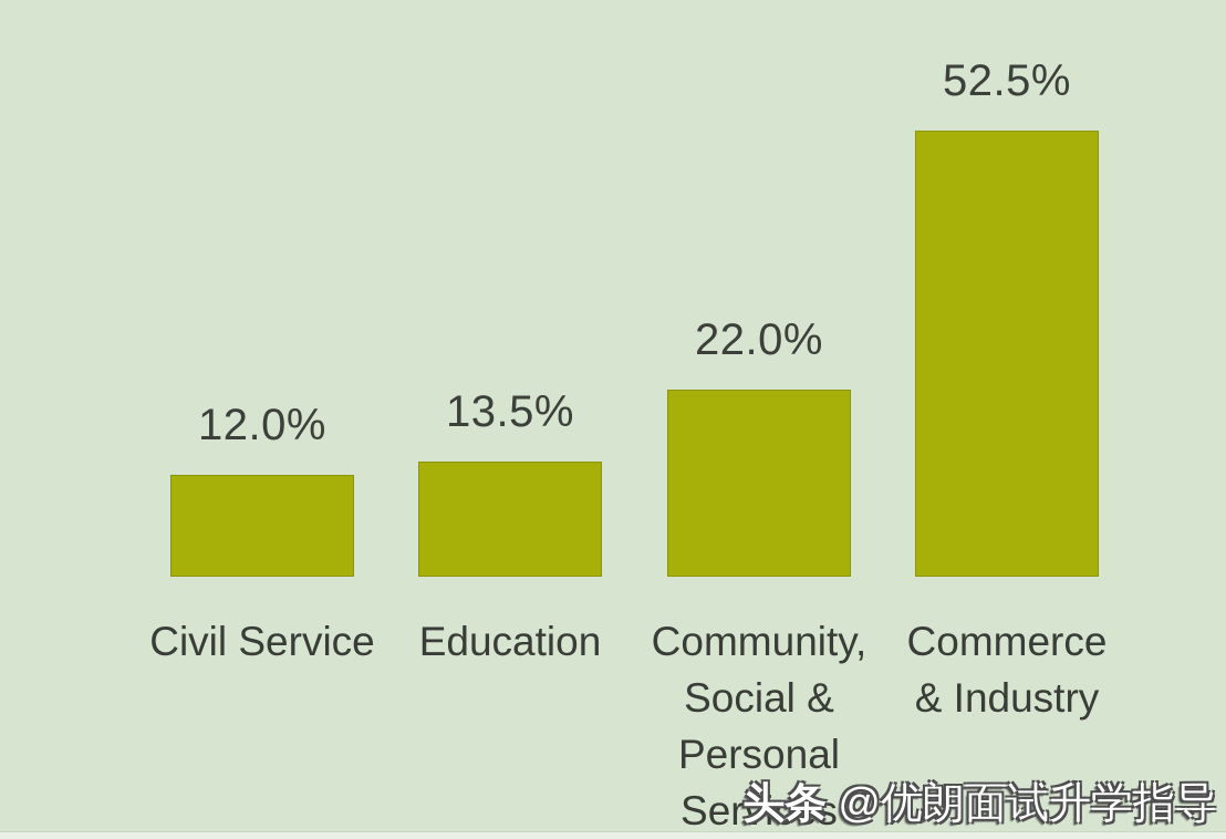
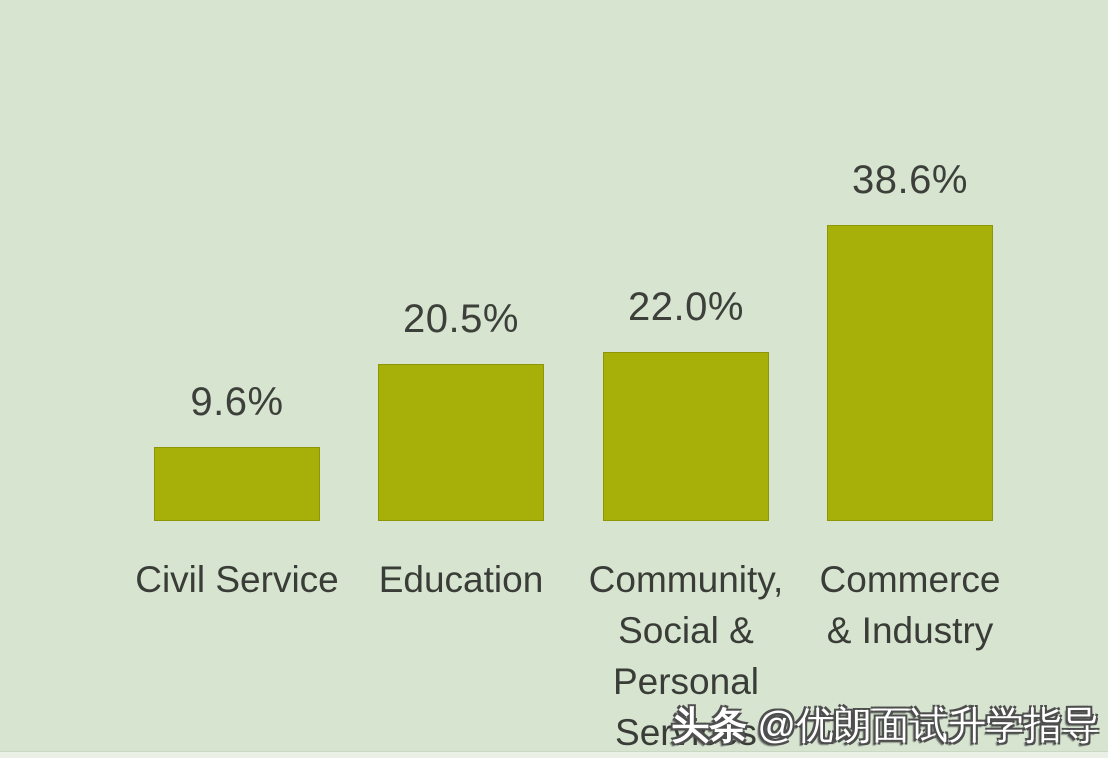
Civil Service: 12.0% -> 9.6%
Education: 13.5% -> 20.5%
Commerce & Industry: 52.5% -> 38.6%
